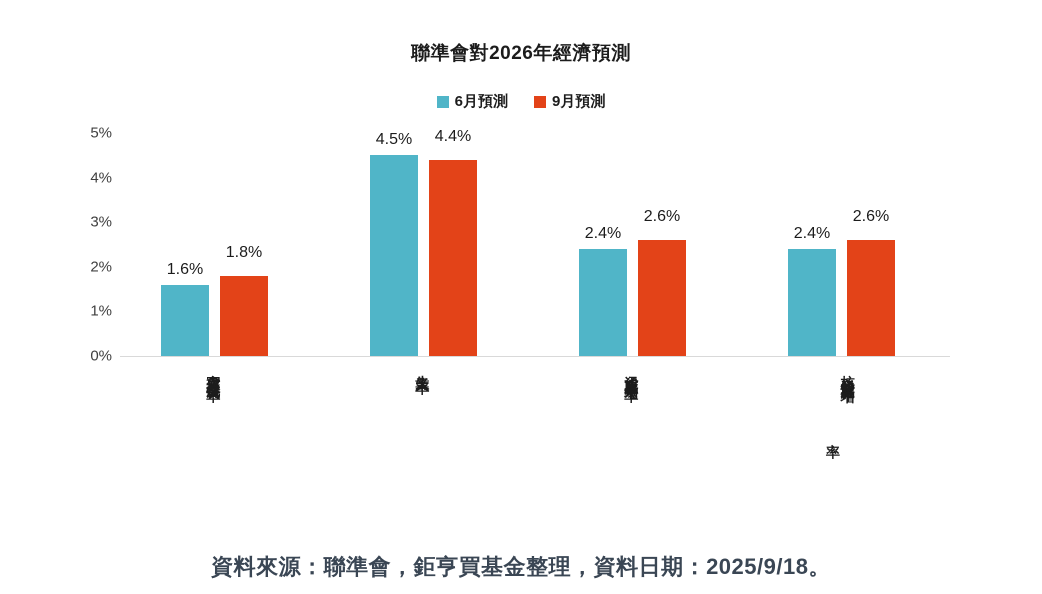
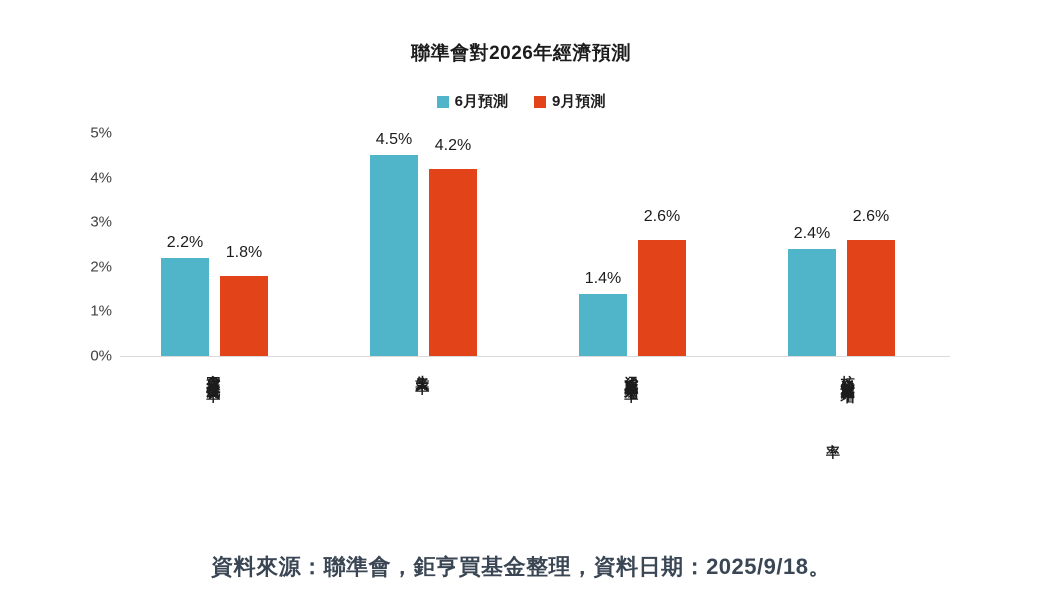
6月預測/實質經濟成長率: 1.6% -> 2.2%
9月預測/失業率: 4.4% -> 4.2%
6月預測/通貨膨脹年增率: 2.4% -> 1.4%
